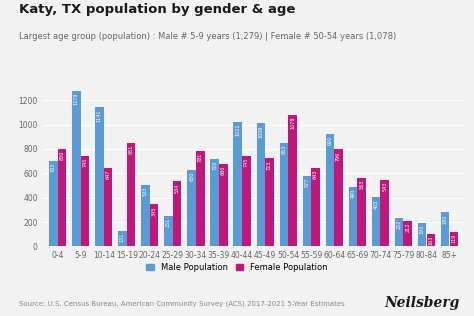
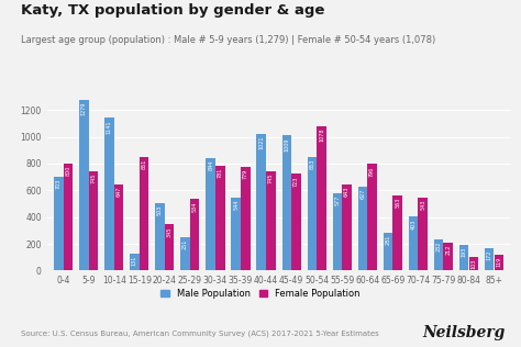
Male Population/30-34: 630 -> 840
Male Population/35-39: 720 -> 540
Female Population/35-39: 680 -> 780
Male Population/60-64: 920 -> 630
Male Population/65-69: 490 -> 280
Male Population/85+: 280 -> 170
